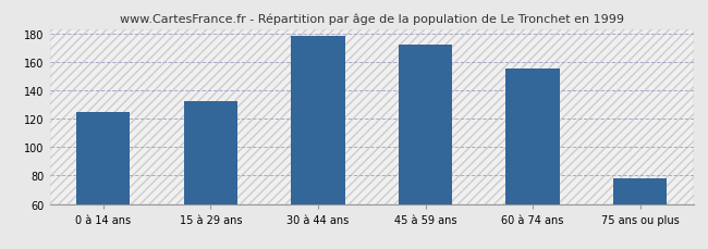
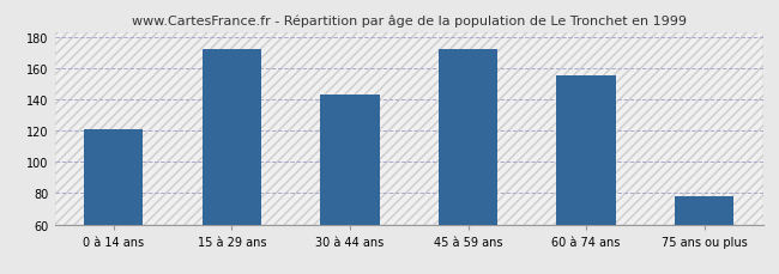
0 à 14 ans: 125 -> 121
15 à 29 ans: 132 -> 172
30 à 44 ans: 178 -> 143
